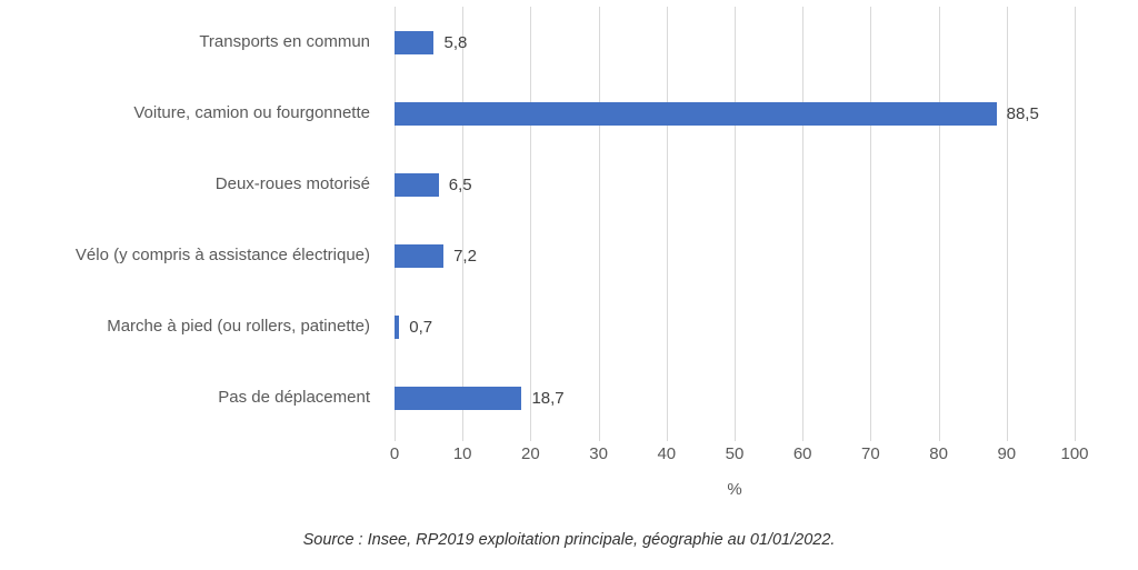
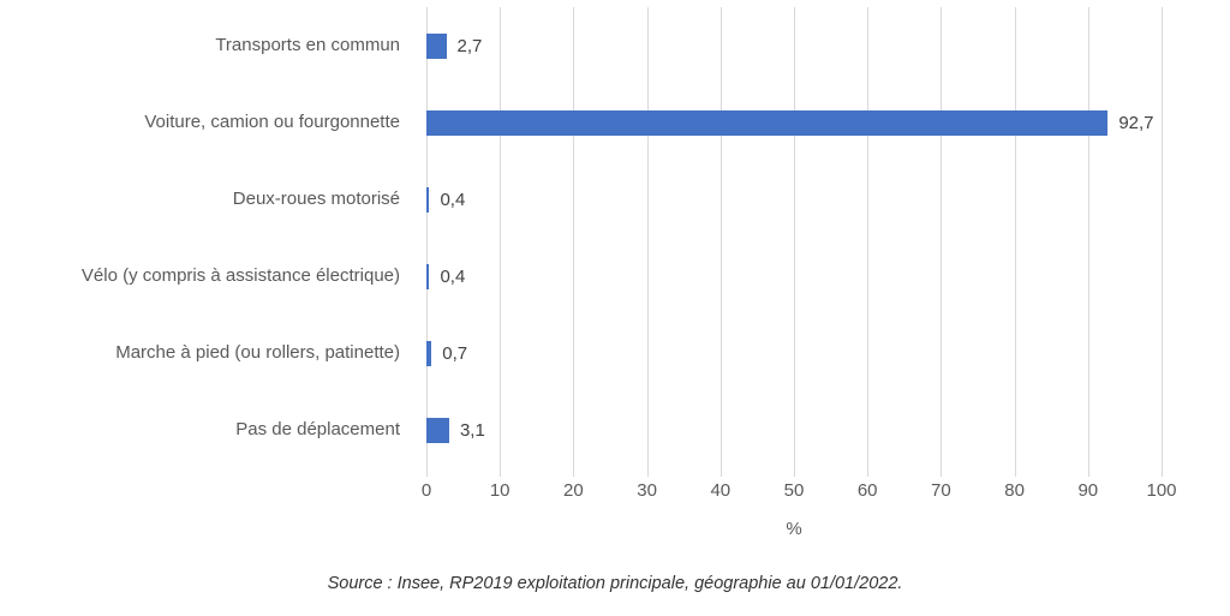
Transports en commun: 5,8 -> 2,7
Voiture, camion ou fourgonnette: 88,5 -> 92,7
Deux-roues motorisé: 6,5 -> 0,4
Vélo (y compris à assistance électrique): 7,2 -> 0,4
Pas de déplacement: 18,7 -> 3,1
